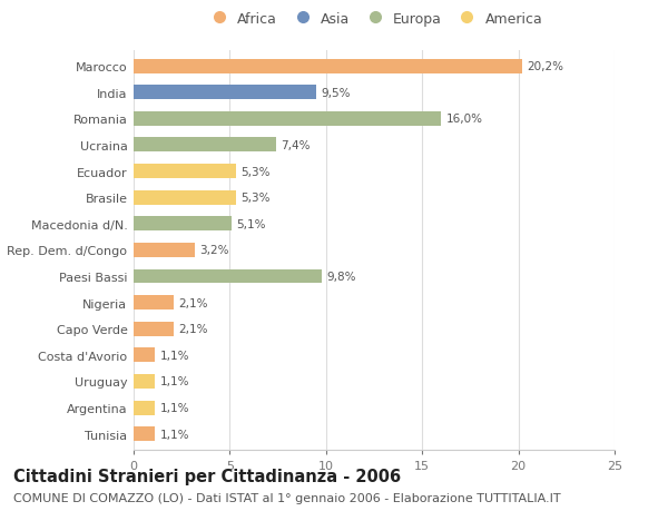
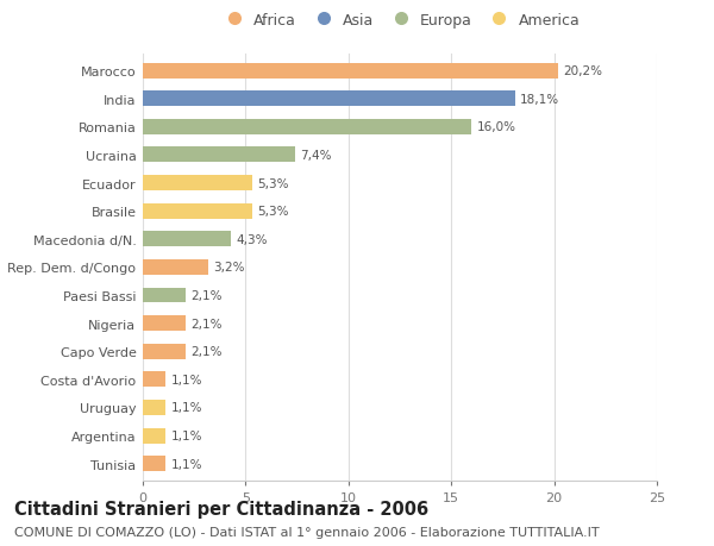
India: 9,5% -> 18,1%
Macedonia d/N.: 5,1% -> 4,3%
Paesi Bassi: 9,8% -> 2,1%
